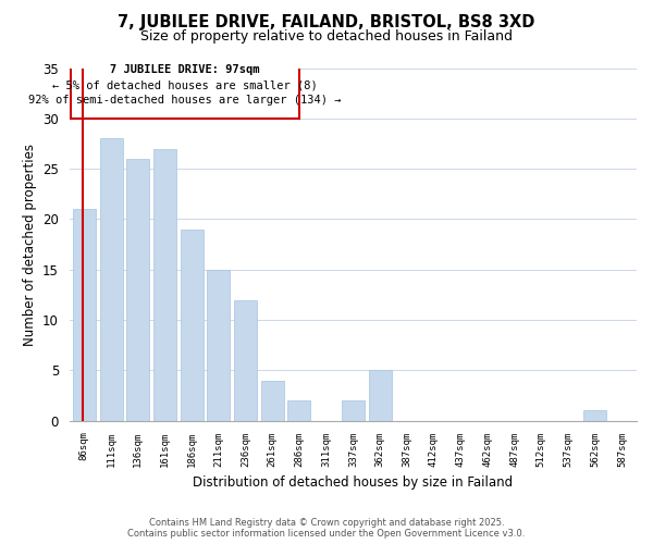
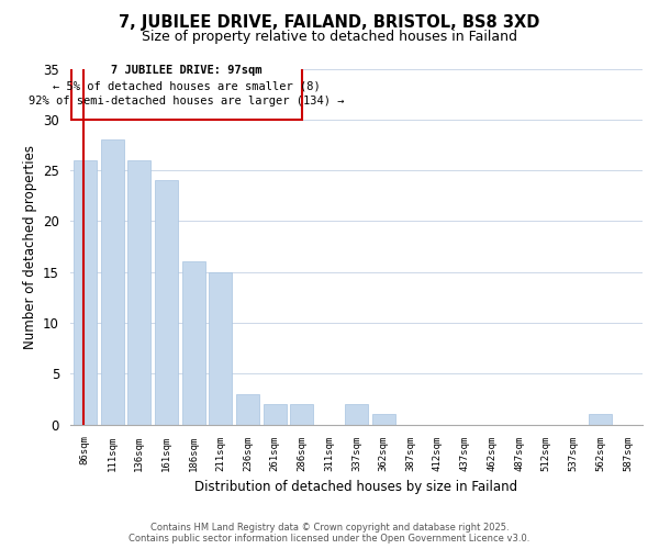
86sqm: 21 -> 26
161sqm: 27 -> 24
186sqm: 19 -> 16
236sqm: 12 -> 3
261sqm: 4 -> 2
362sqm: 5 -> 1
